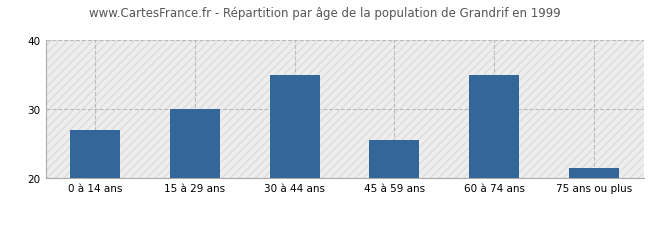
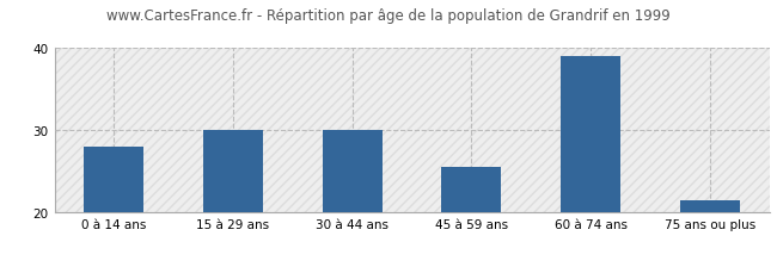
0 à 14 ans: 27.0 -> 28.0
30 à 44 ans: 35.0 -> 30.0
60 à 74 ans: 35.0 -> 39.0
